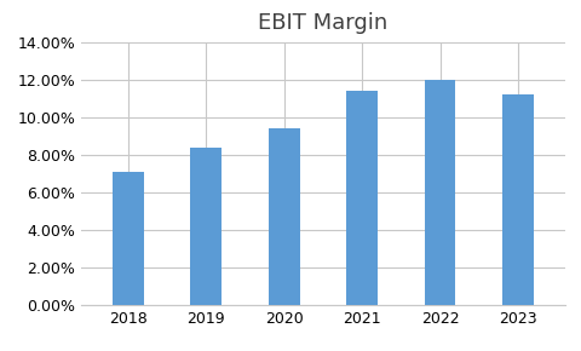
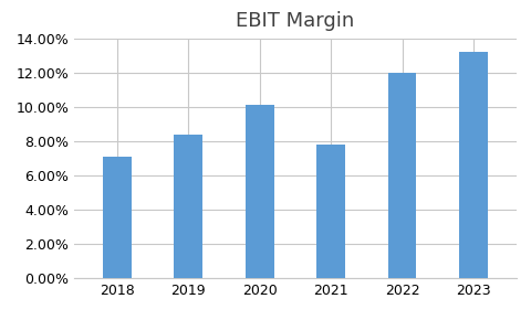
2020: 9.4% -> 10.1%
2021: 11.4% -> 7.8%
2023: 11.2% -> 13.2%
